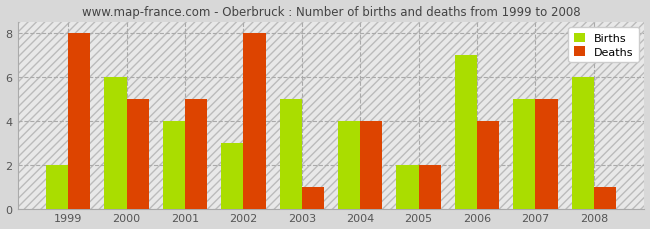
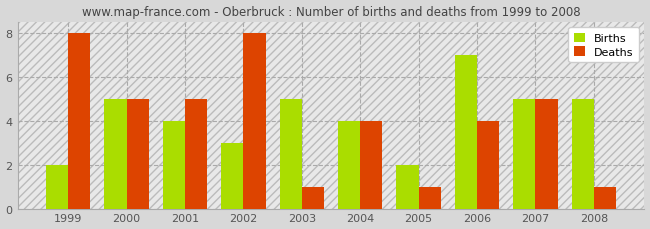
Births/2000: 6 -> 5
Deaths/2005: 2 -> 1
Births/2008: 6 -> 5
